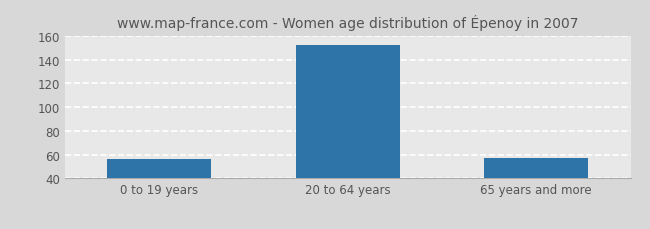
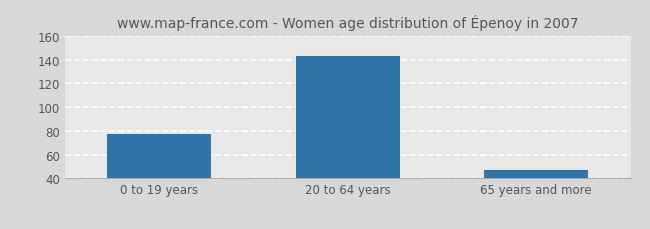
0 to 19 years: 56 -> 77
20 to 64 years: 152 -> 143
65 years and more: 57 -> 47
